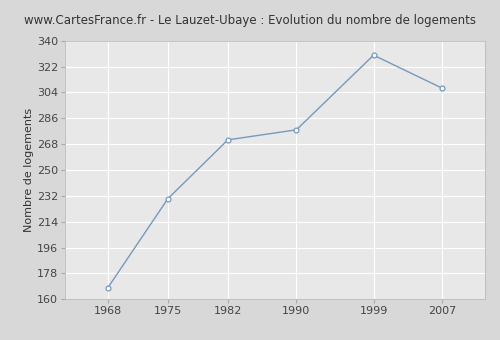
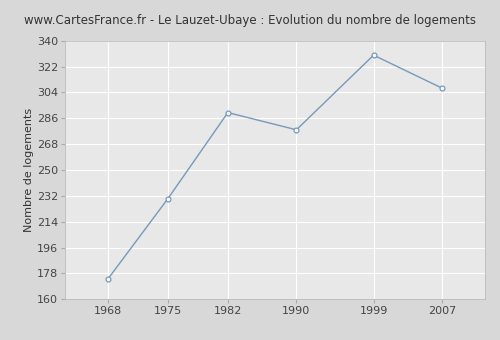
1968: 168 -> 174
1982: 271 -> 290
